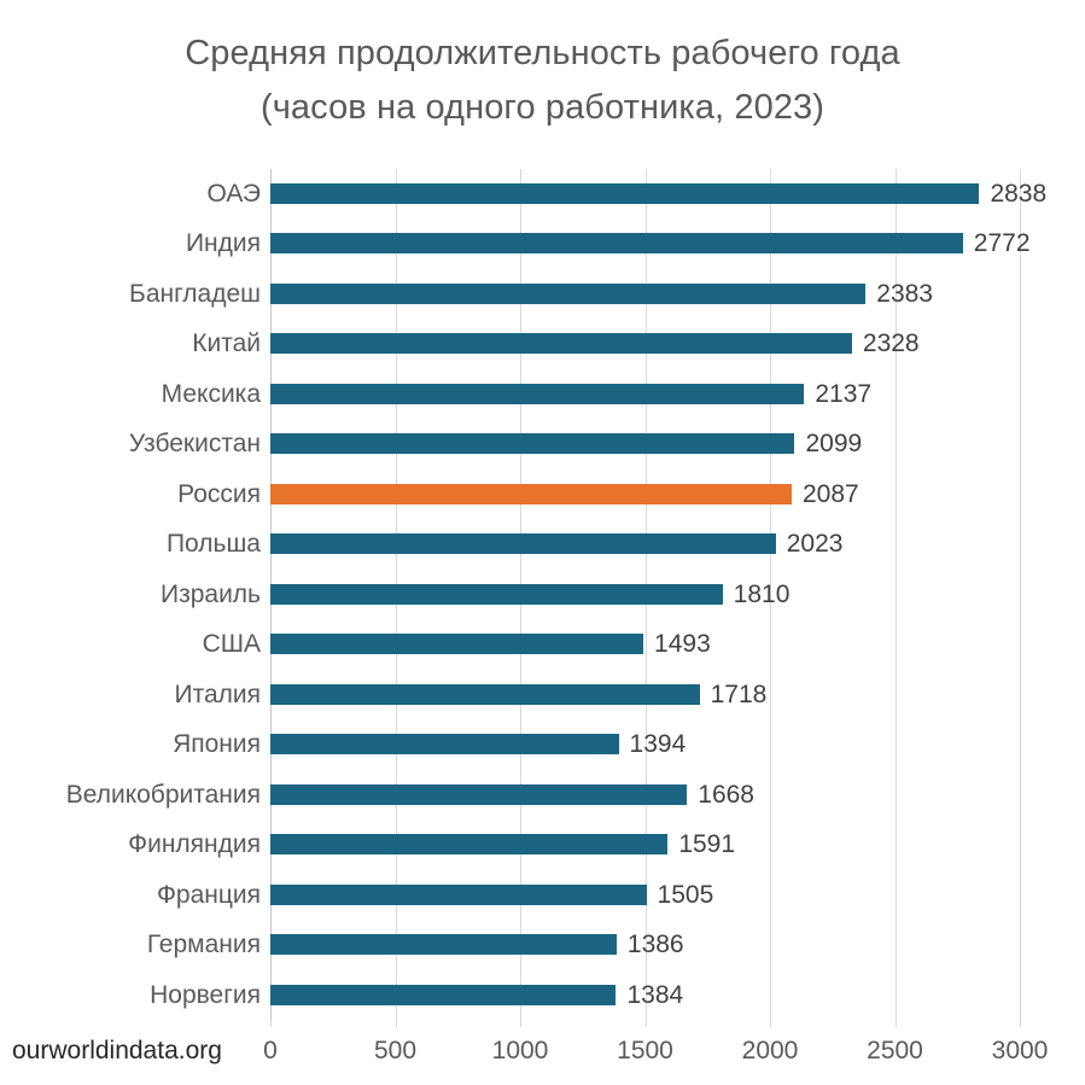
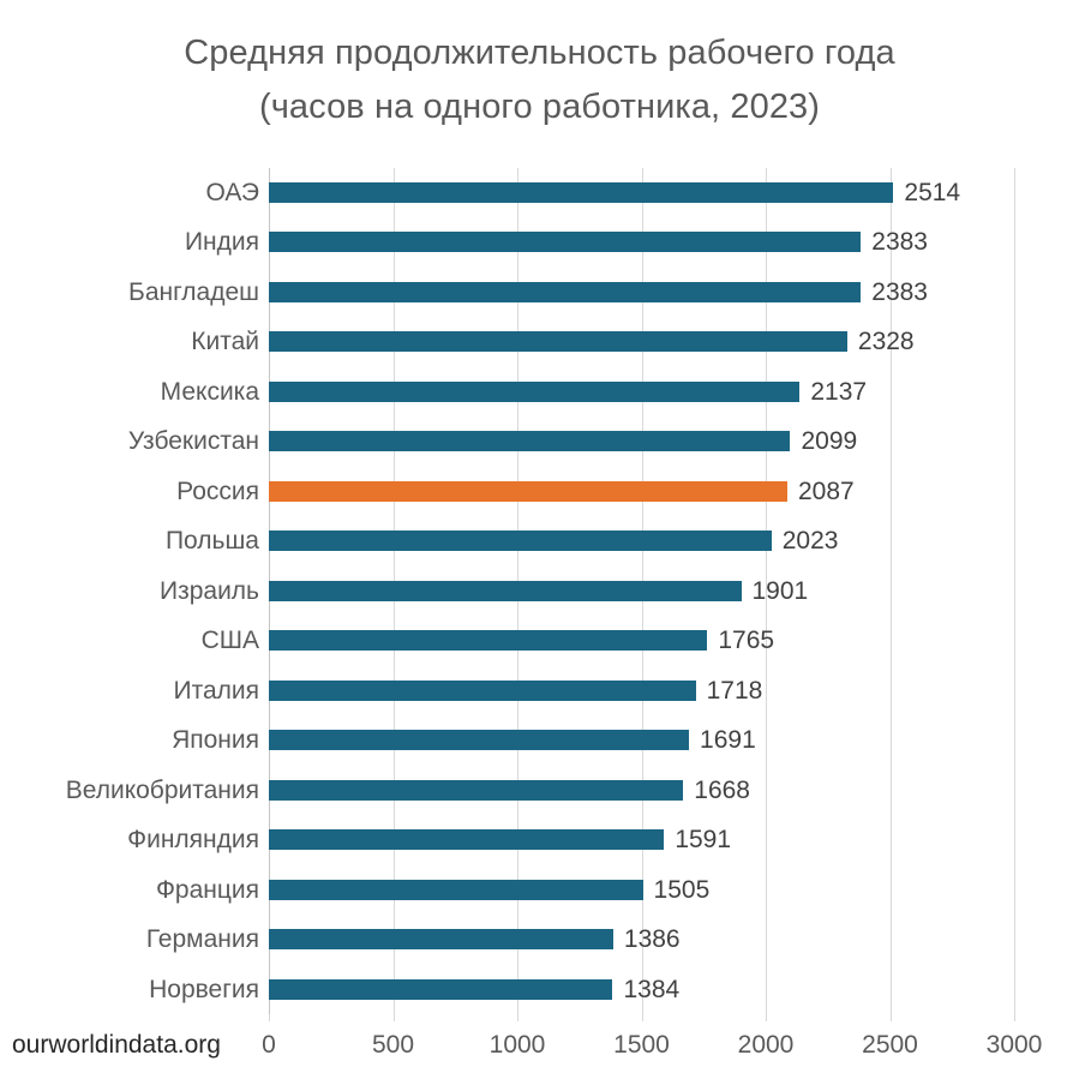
ОАЭ: 2838 -> 2514
Индия: 2772 -> 2383
Израиль: 1810 -> 1901
США: 1493 -> 1765
Япония: 1394 -> 1691
